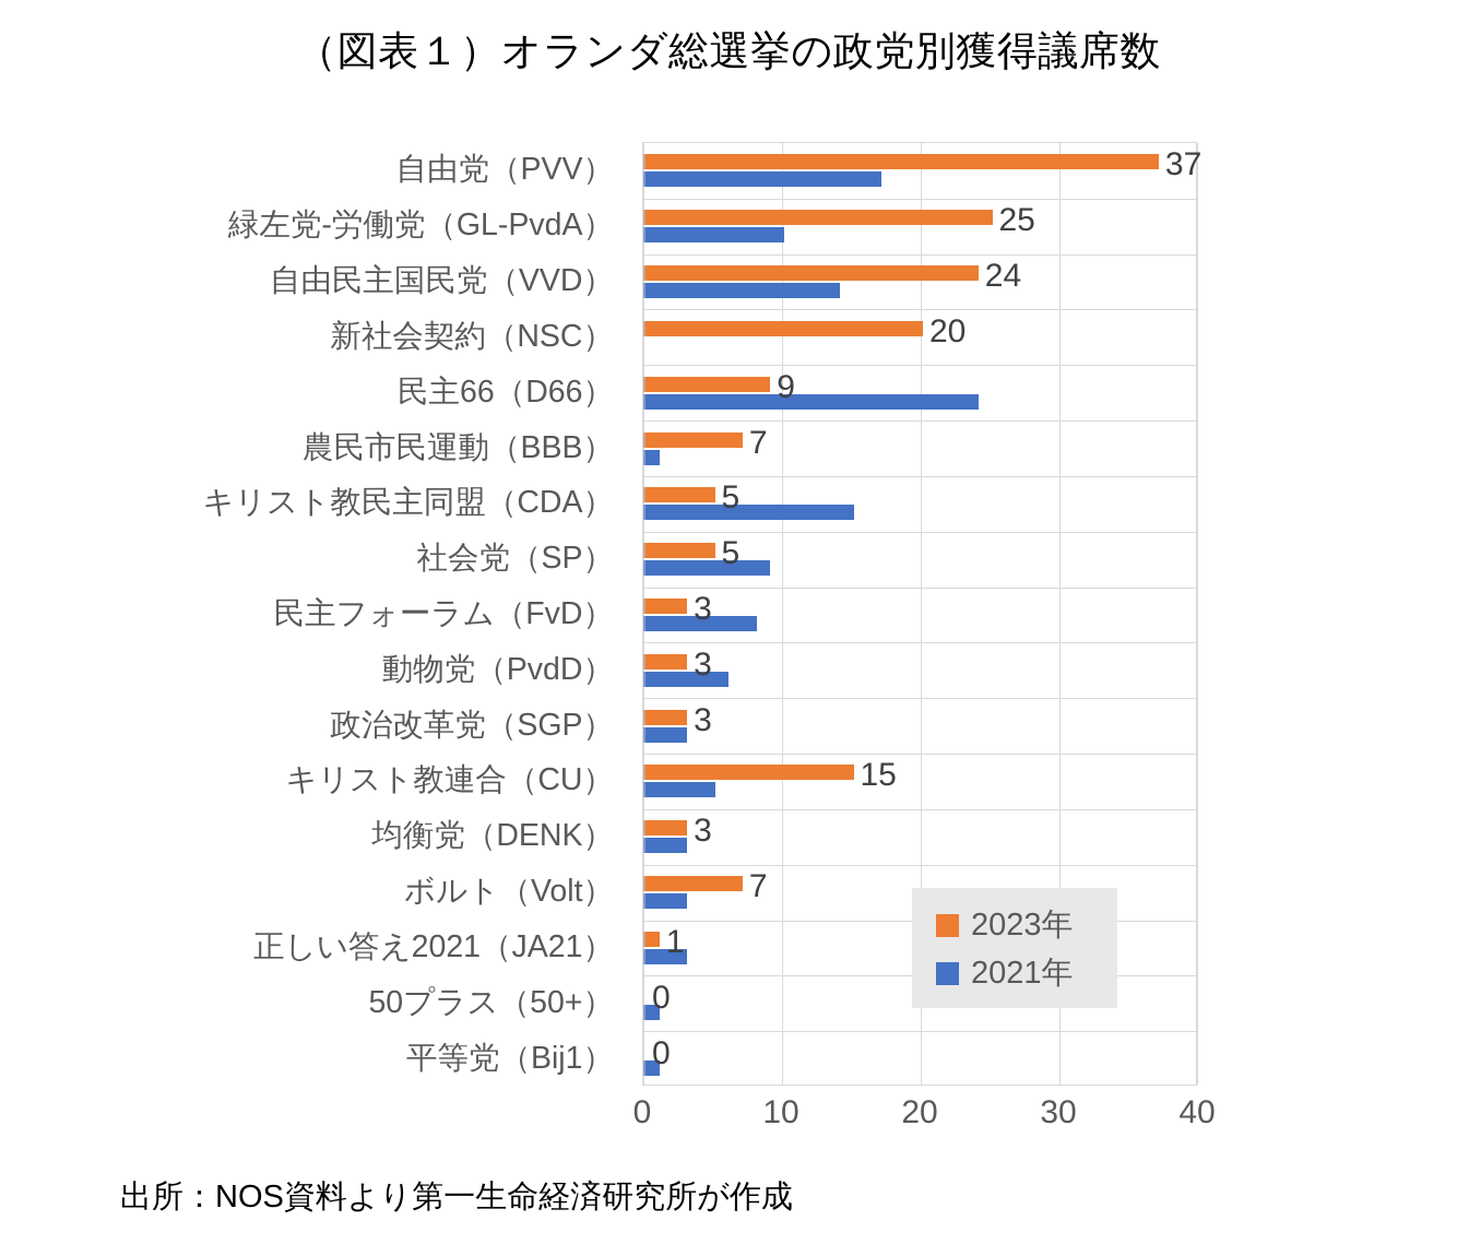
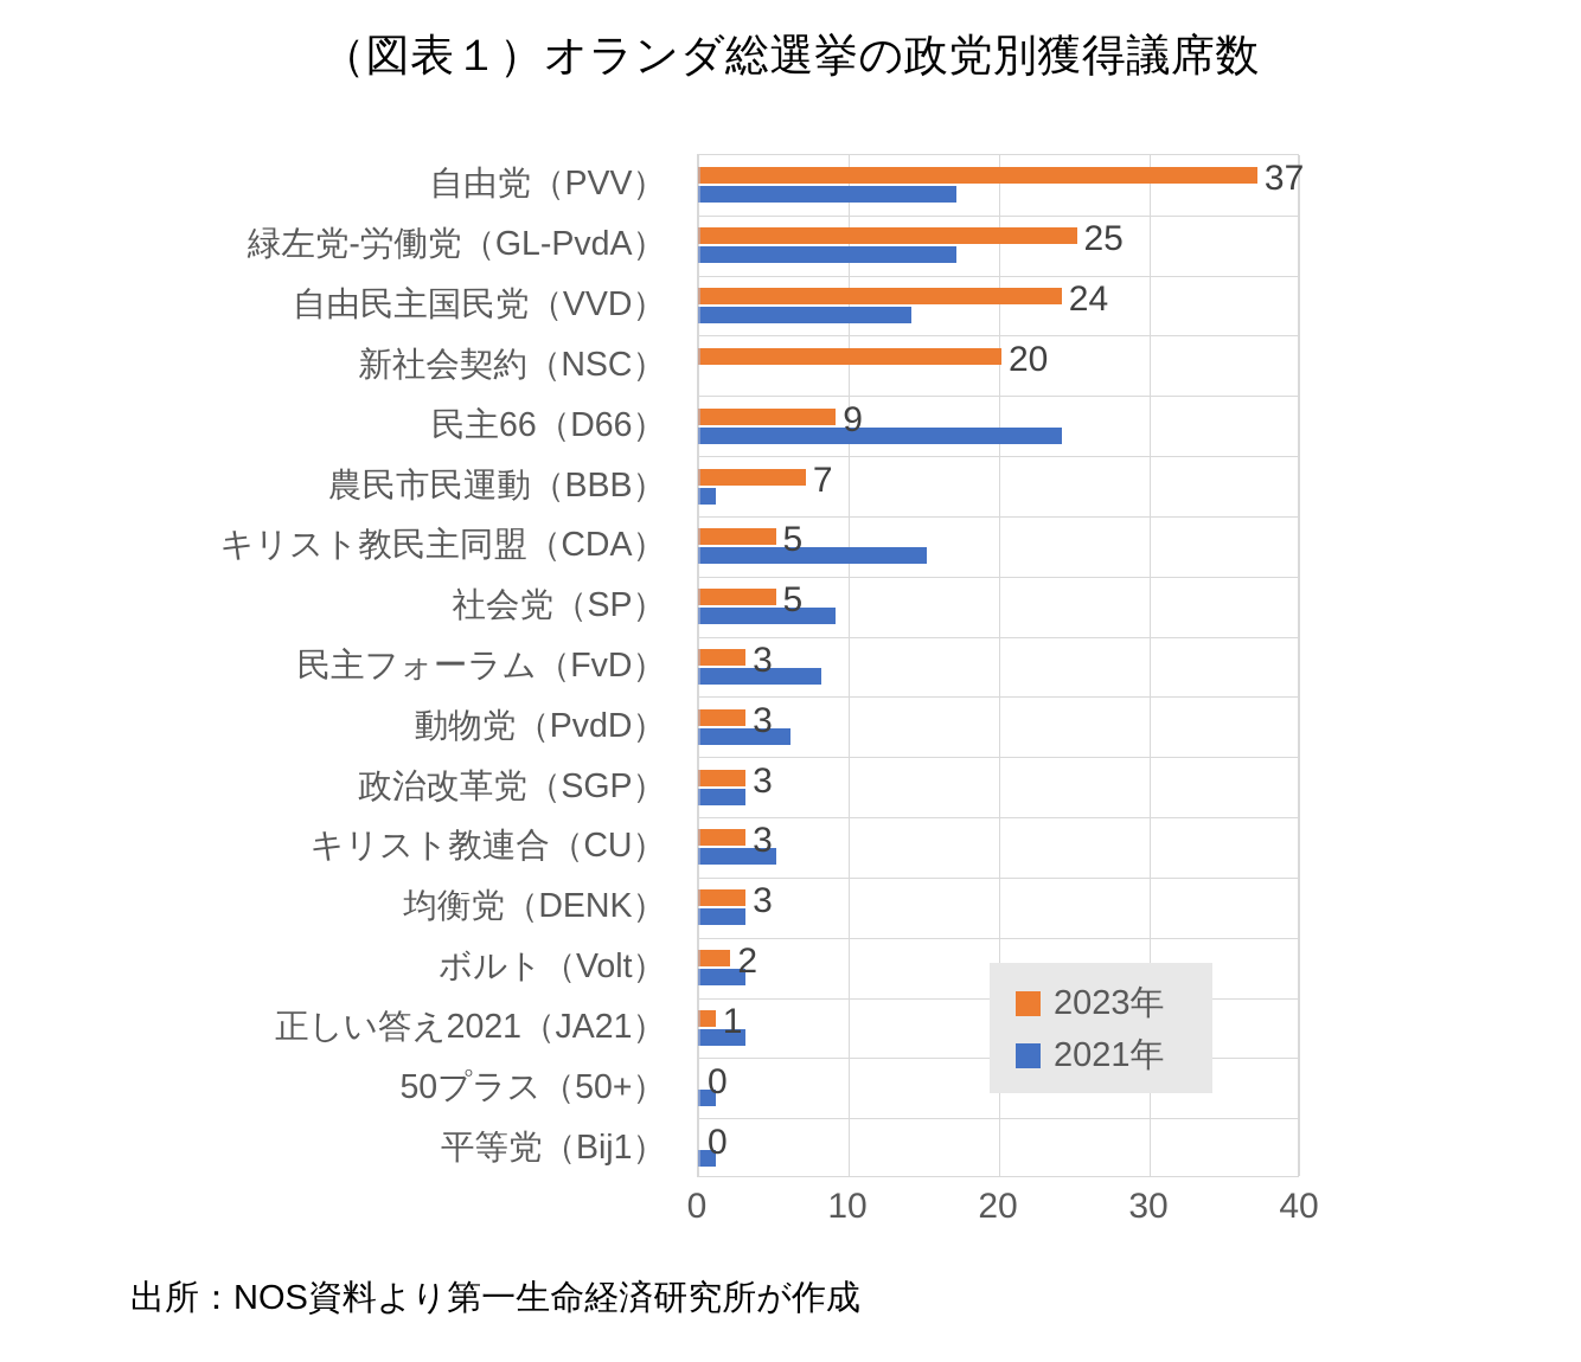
2021年/緑左党-労働党（GL-PvdA）: 10 -> 17
2023年/キリスト教連合（CU）: 15 -> 3
2023年/ボルト（Volt）: 7 -> 2
